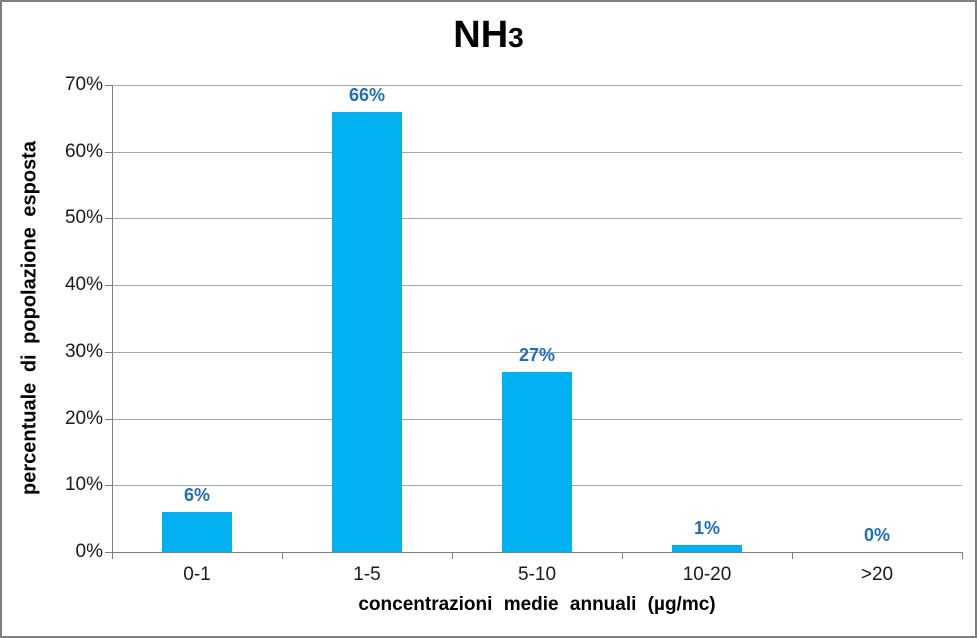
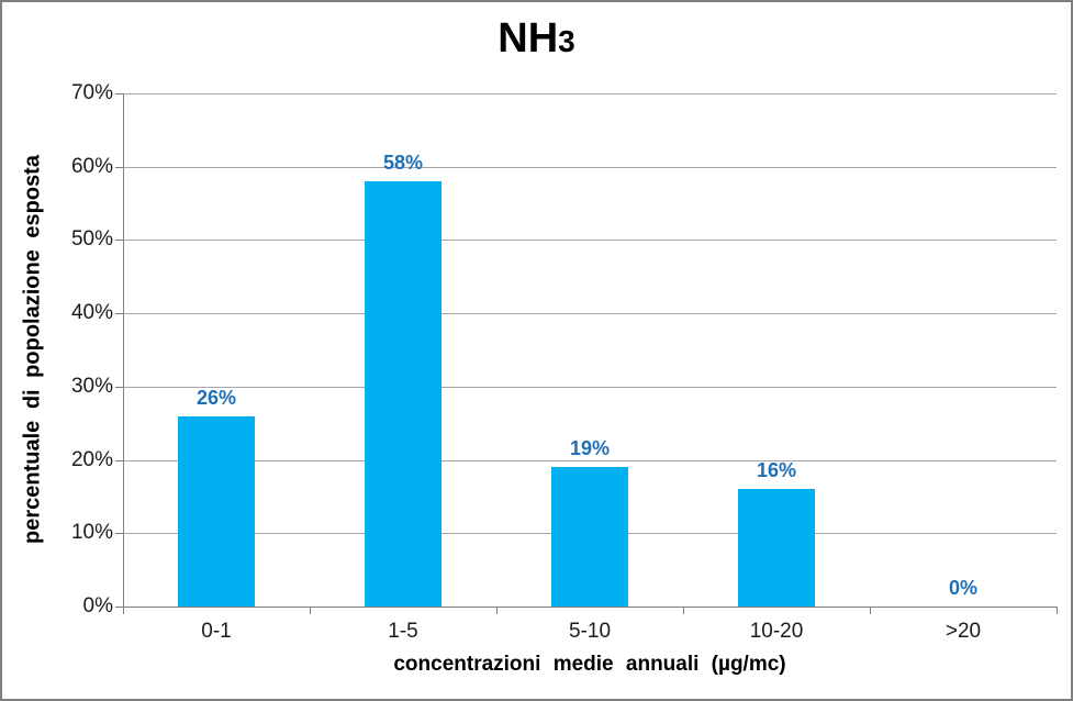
0-1: 6% -> 26%
1-5: 66% -> 58%
5-10: 27% -> 19%
10-20: 1% -> 16%
